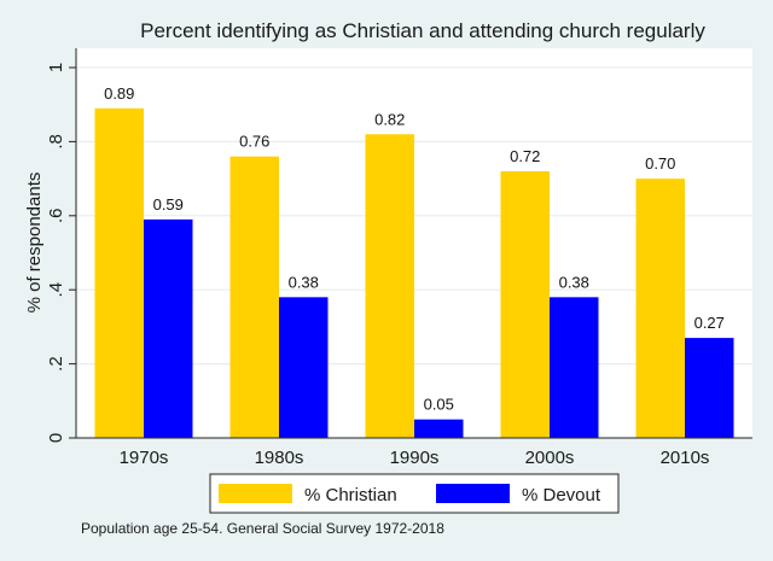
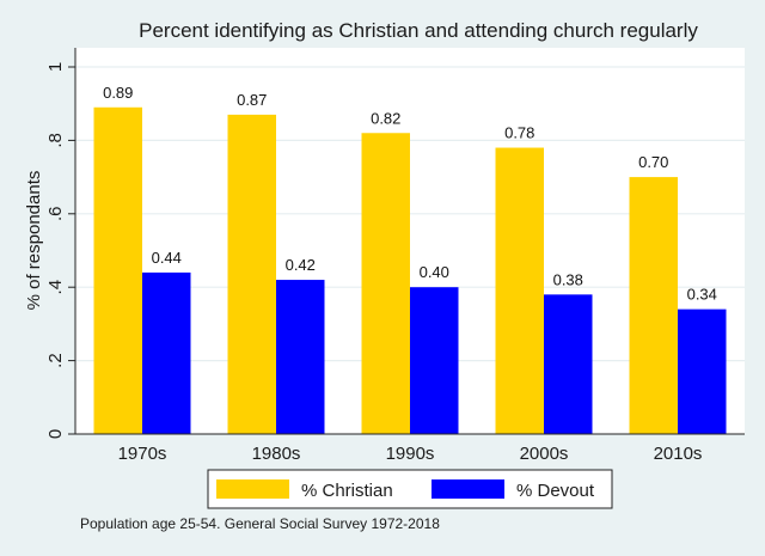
% Devout/1970s: 0.59 -> 0.44
% Christian/1980s: 0.76 -> 0.87
% Devout/1980s: 0.38 -> 0.42
% Devout/1990s: 0.05 -> 0.40
% Christian/2000s: 0.72 -> 0.78
% Devout/2010s: 0.27 -> 0.34
